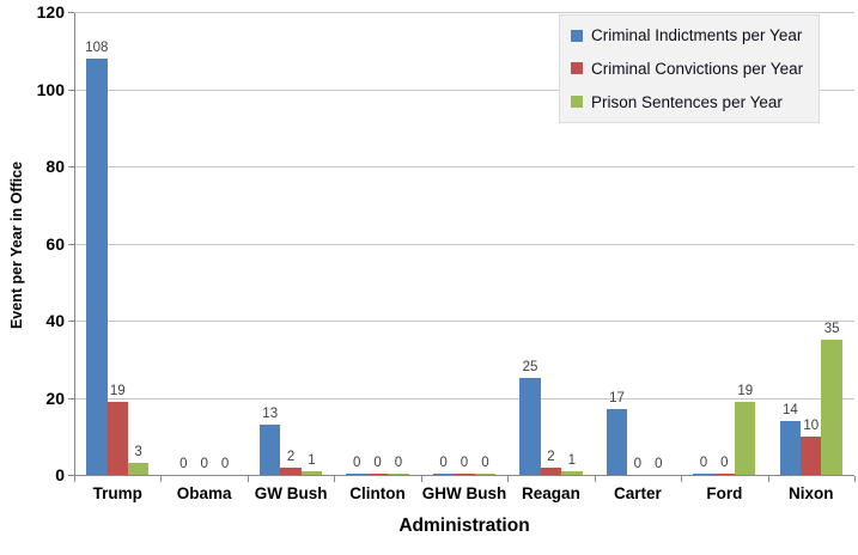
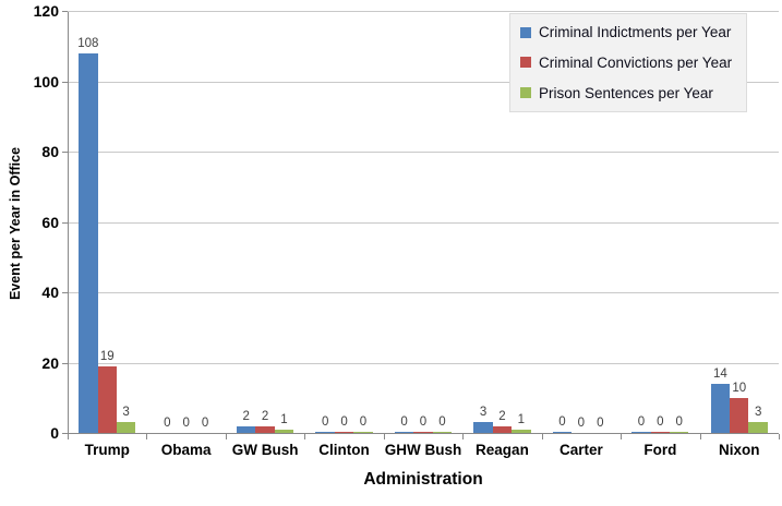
Criminal Indictments per Year/GW Bush: 13 -> 2
Criminal Indictments per Year/Reagan: 25 -> 3
Criminal Indictments per Year/Carter: 17 -> 0
Prison Sentences per Year/Ford: 19 -> 0
Prison Sentences per Year/Nixon: 35 -> 3
